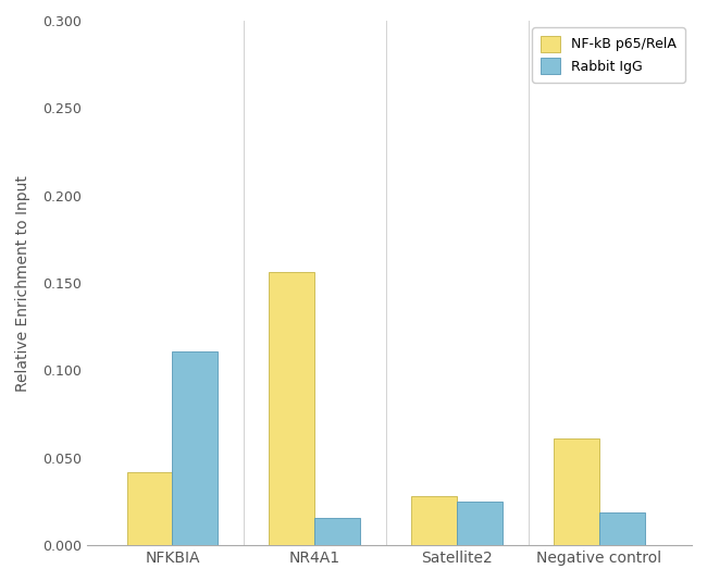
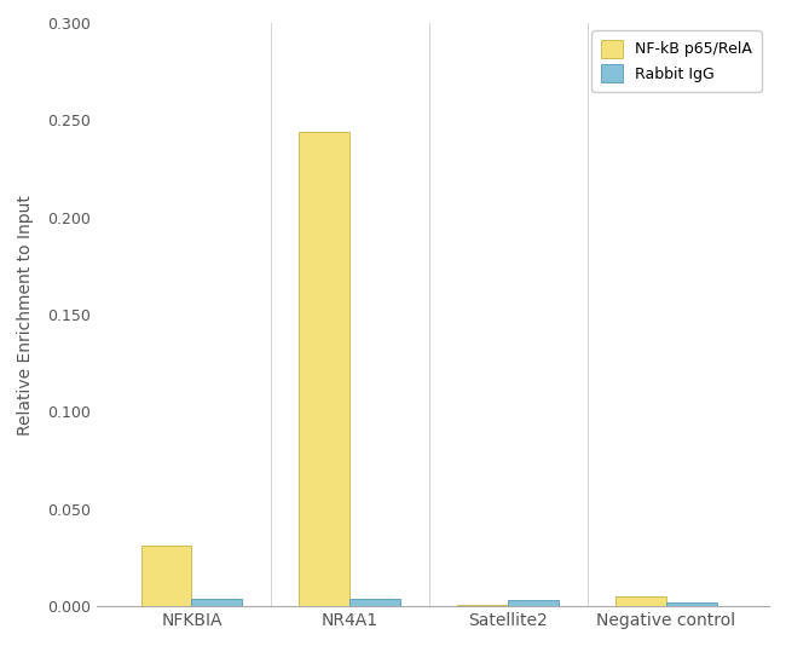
NF-kB p65/RelA/NFKBIA: 0.042 -> 0.031
Rabbit IgG/NFKBIA: 0.111 -> 0.004
NF-kB p65/RelA/NR4A1: 0.156 -> 0.244
Rabbit IgG/NR4A1: 0.016 -> 0.004
NF-kB p65/RelA/Satellite2: 0.028 -> 0.001
Rabbit IgG/Satellite2: 0.025 -> 0.003
NF-kB p65/RelA/Negative control: 0.061 -> 0.005
Rabbit IgG/Negative control: 0.019 -> 0.002
